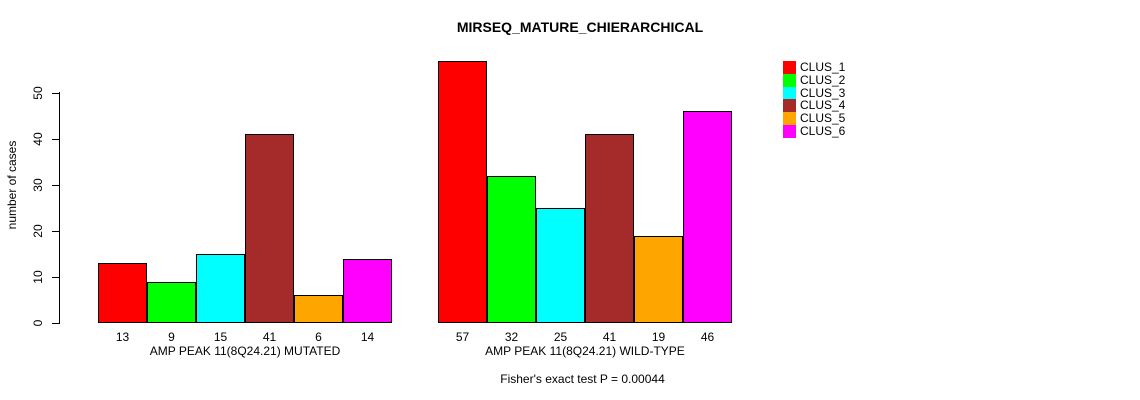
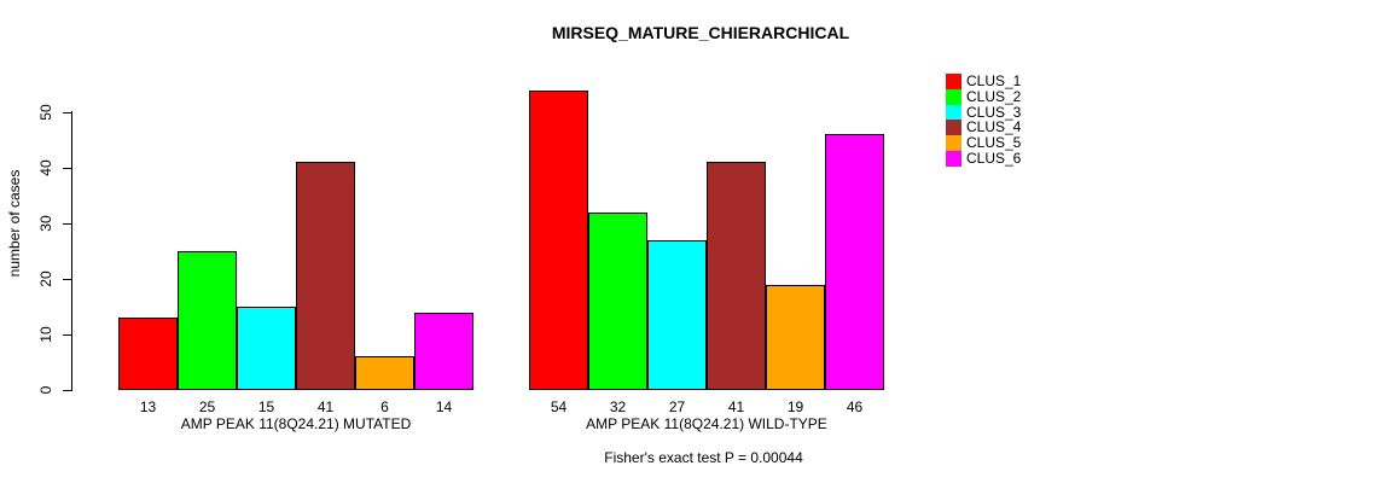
CLUS_2/AMP PEAK 11(8Q24.21) MUTATED: 9 -> 25
CLUS_1/AMP PEAK 11(8Q24.21) WILD-TYPE: 57 -> 54
CLUS_3/AMP PEAK 11(8Q24.21) WILD-TYPE: 25 -> 27
